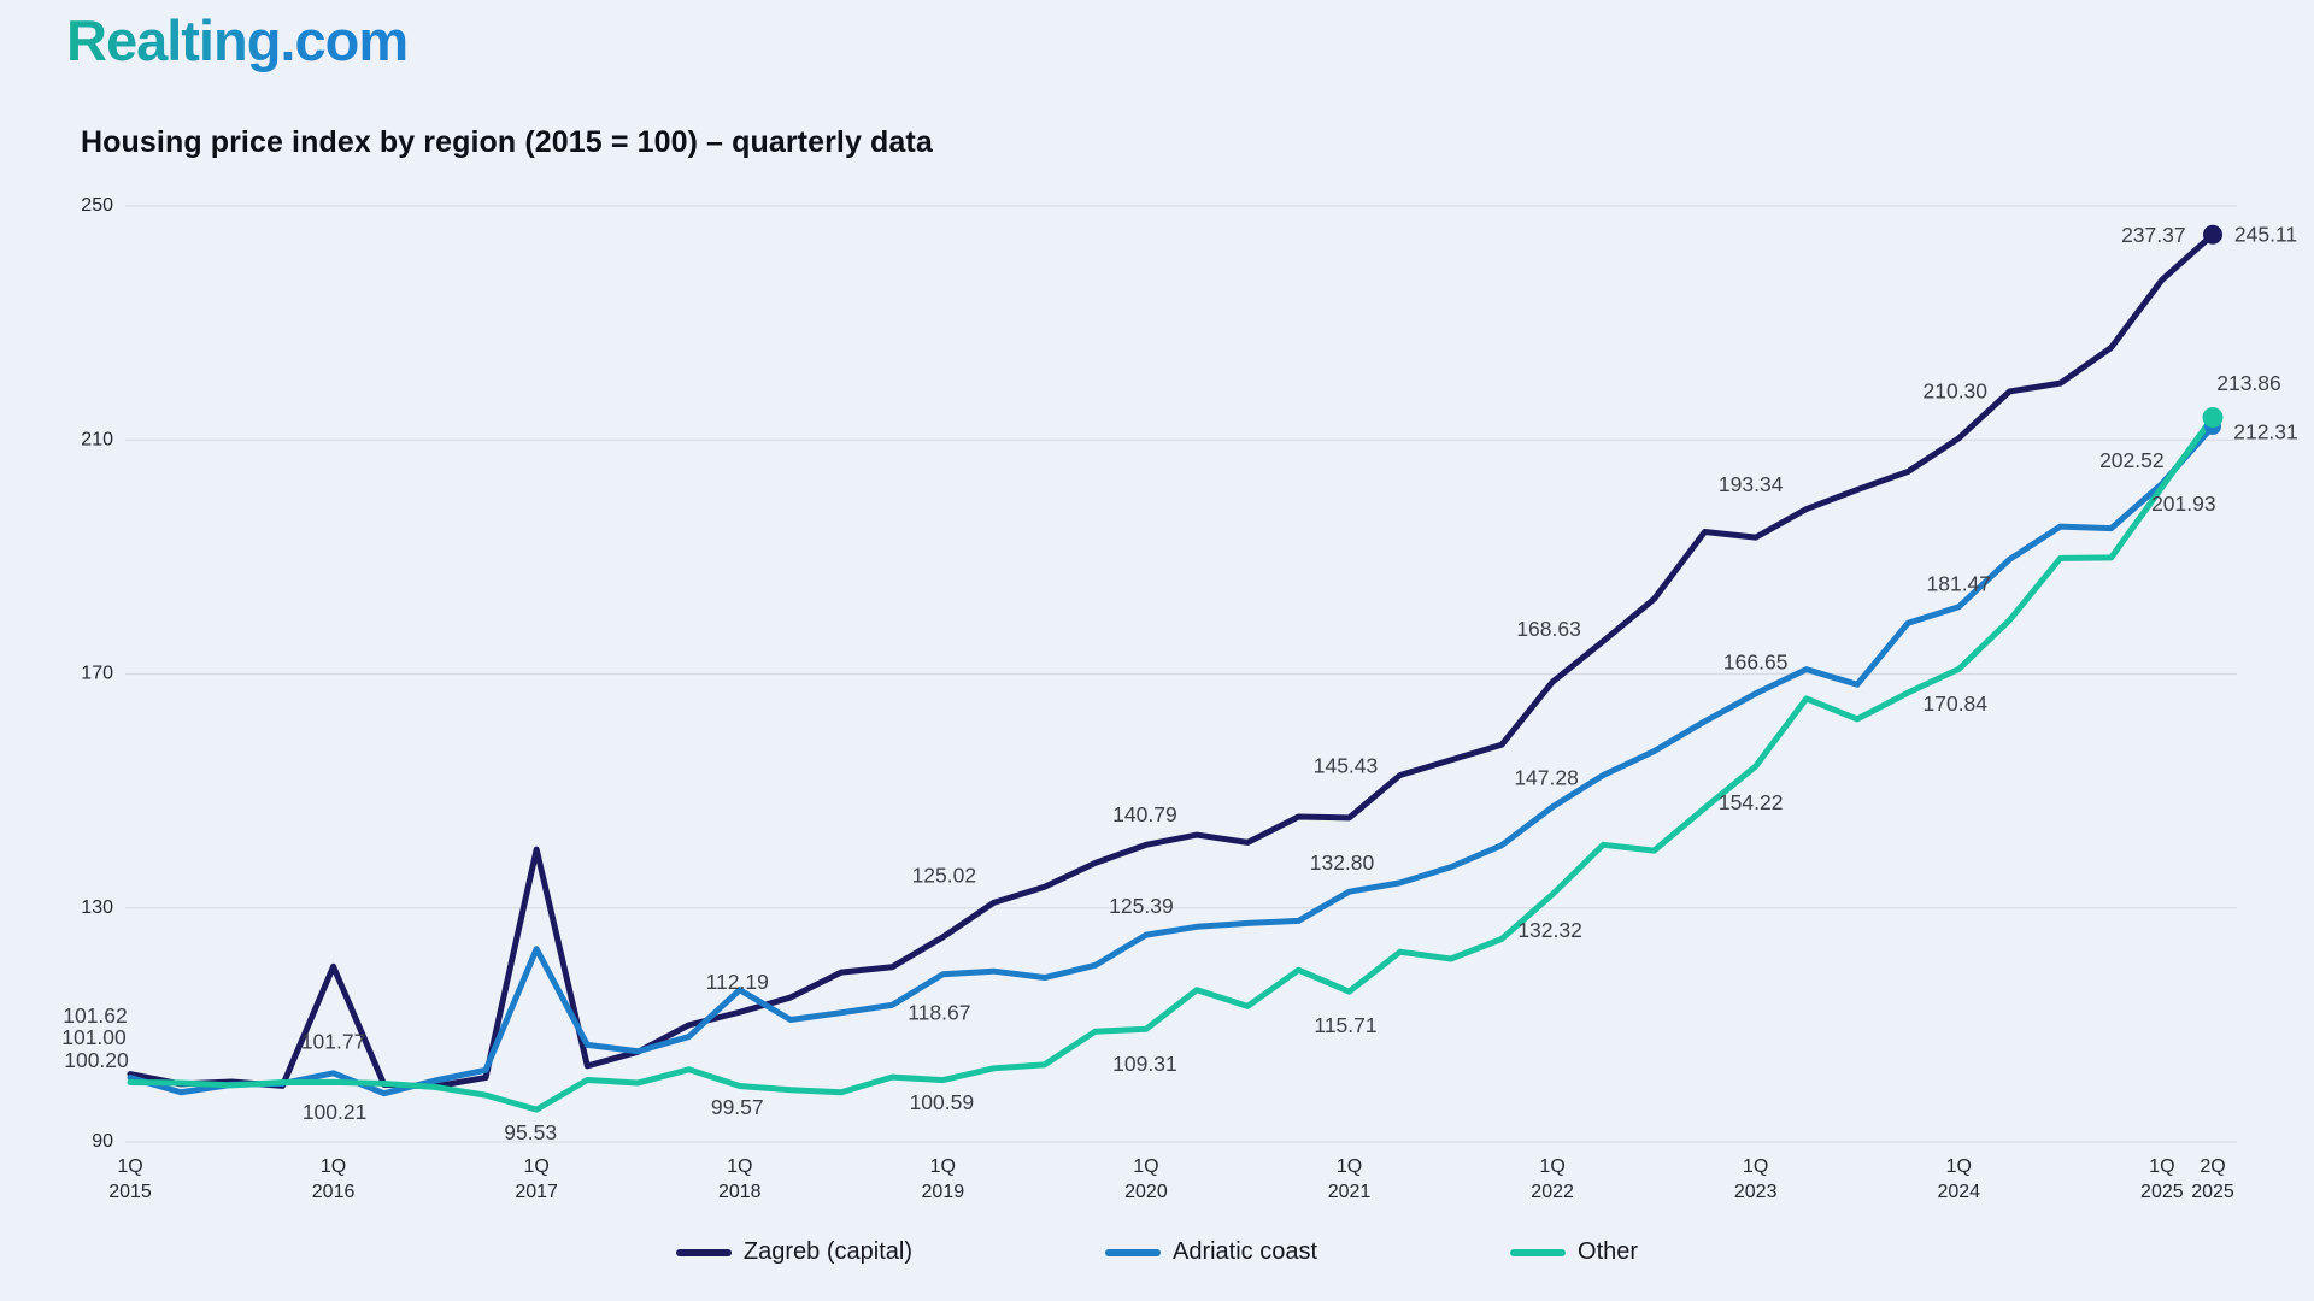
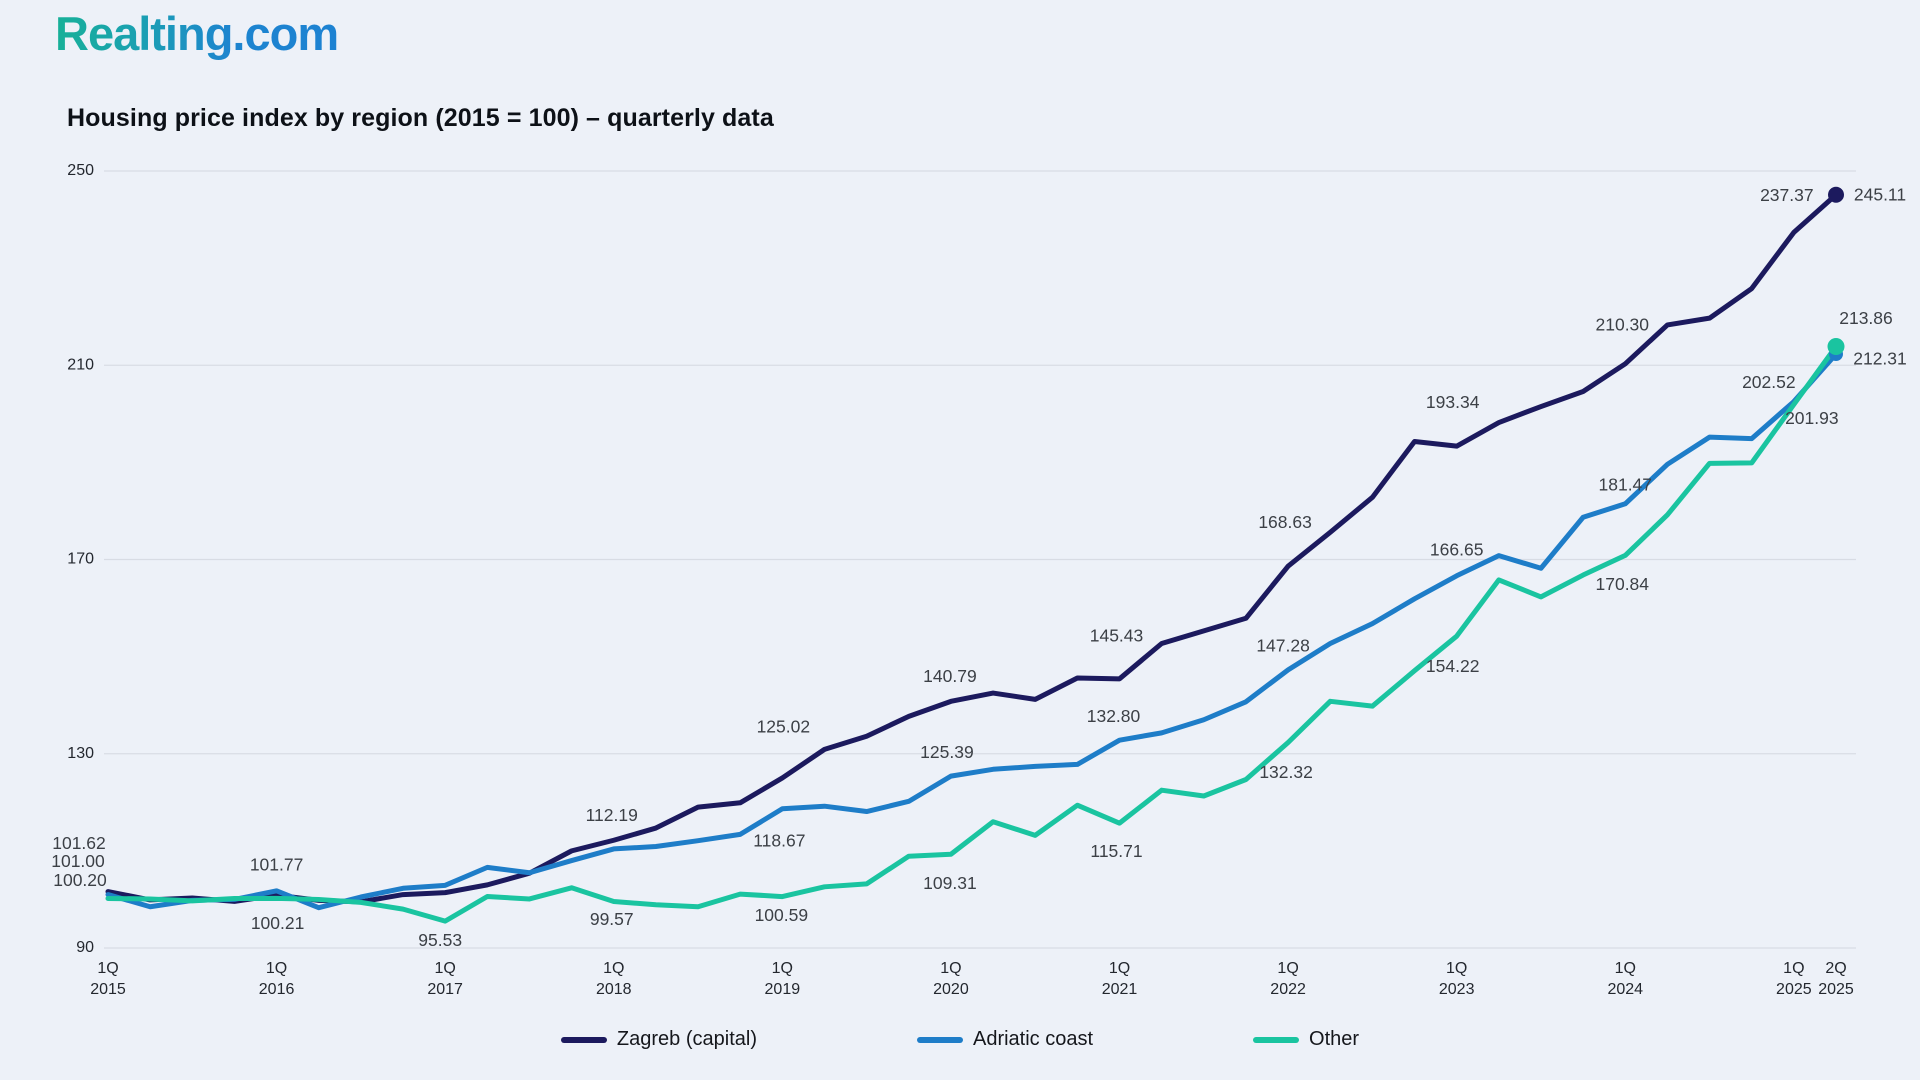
Zagreb (capital)/1Q 2016: 120 -> 101
Zagreb (capital)/1Q 2017: 140 -> 101
Adriatic coast/1Q 2017: 123 -> 103
Adriatic coast/1Q 2018: 116 -> 110
